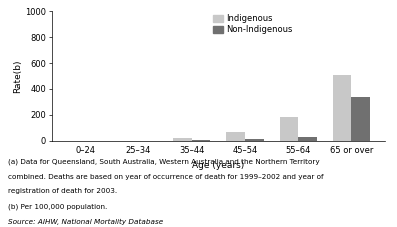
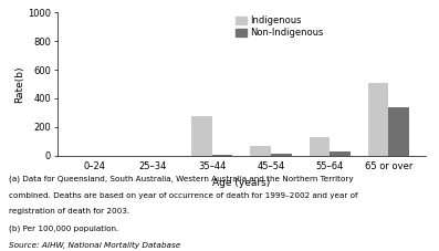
Indigenous/35–44: 20 -> 280
Indigenous/55–64: 180 -> 130
